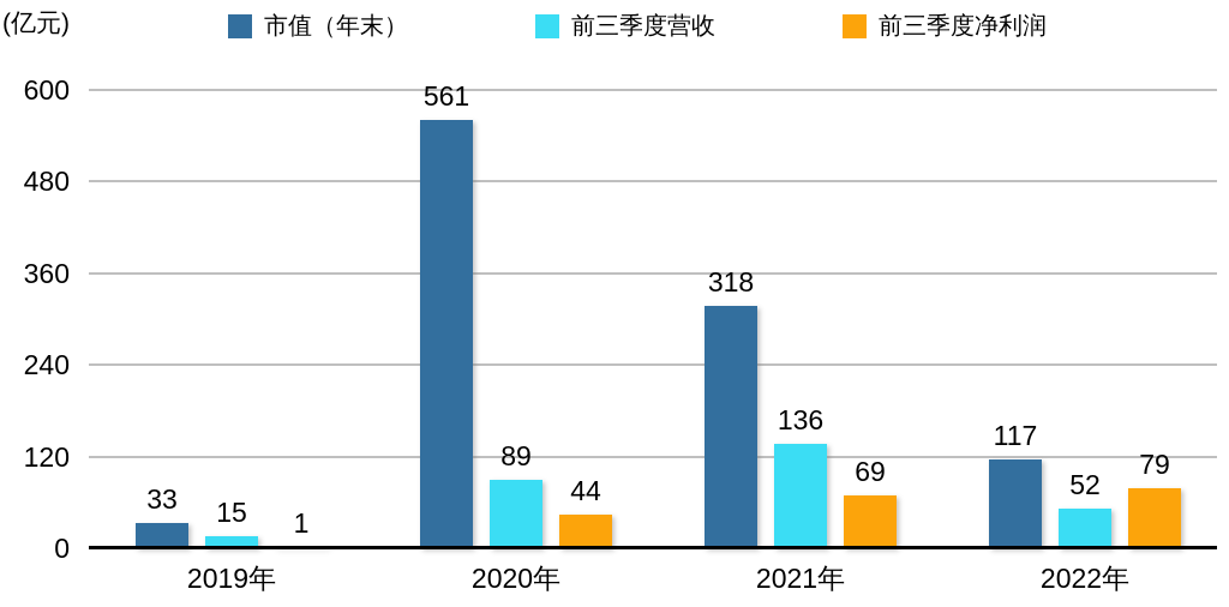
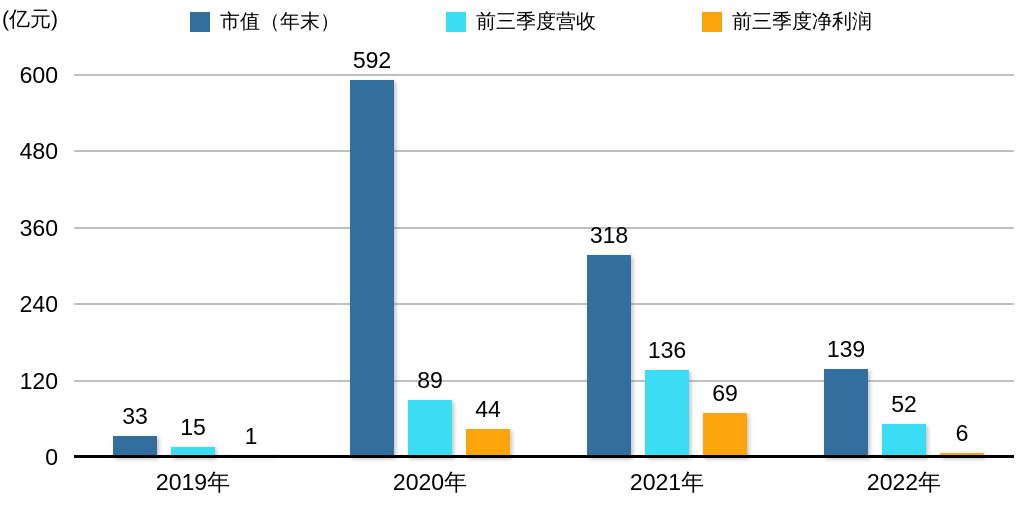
市值（年末）/2020年: 561 -> 592
市值（年末）/2022年: 117 -> 139
前三季度净利润/2022年: 79 -> 6
